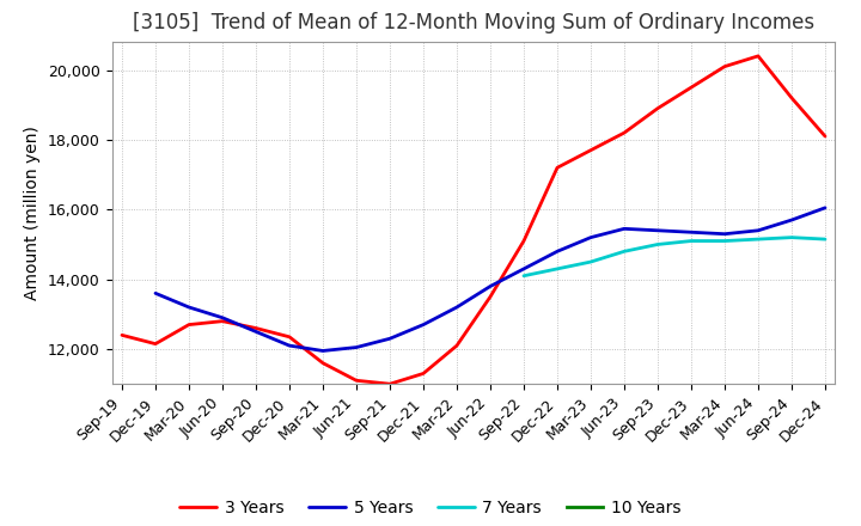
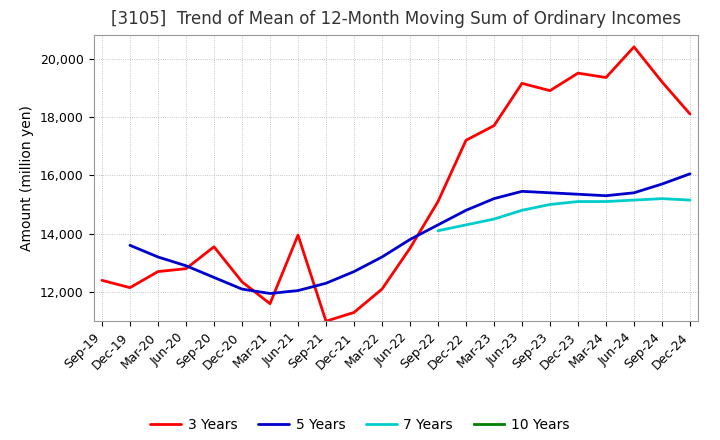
3 Years/Sep-20: 12,600 -> 13,550
3 Years/Jun-21: 11,100 -> 13,950
3 Years/Jun-23: 18,200 -> 19,150
3 Years/Mar-24: 20,100 -> 19,350
